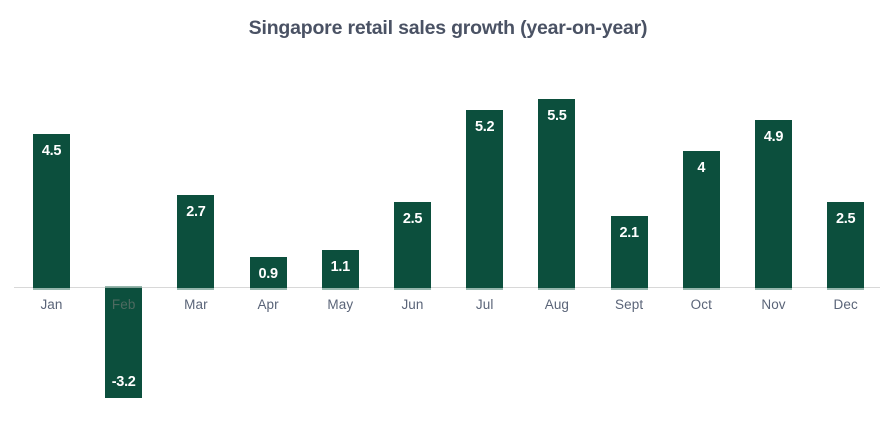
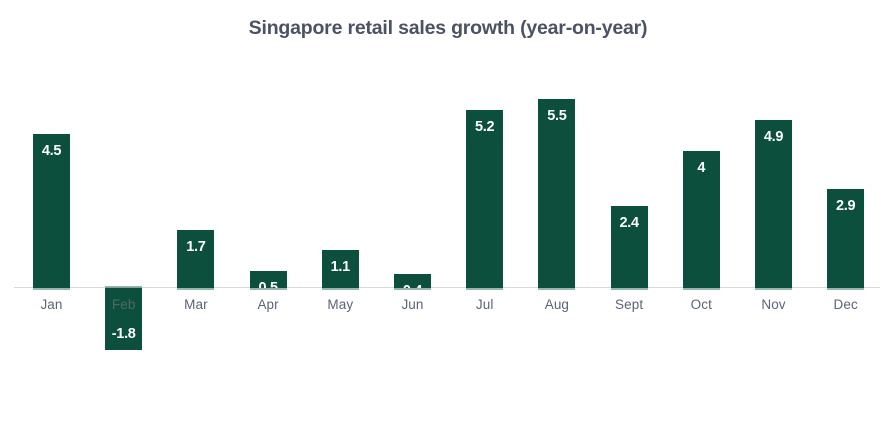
Feb: -3.2 -> -1.8
Mar: 2.7 -> 1.7
Apr: 0.9 -> 0.5
Jun: 2.5 -> 0.4
Sept: 2.1 -> 2.4
Dec: 2.5 -> 2.9
